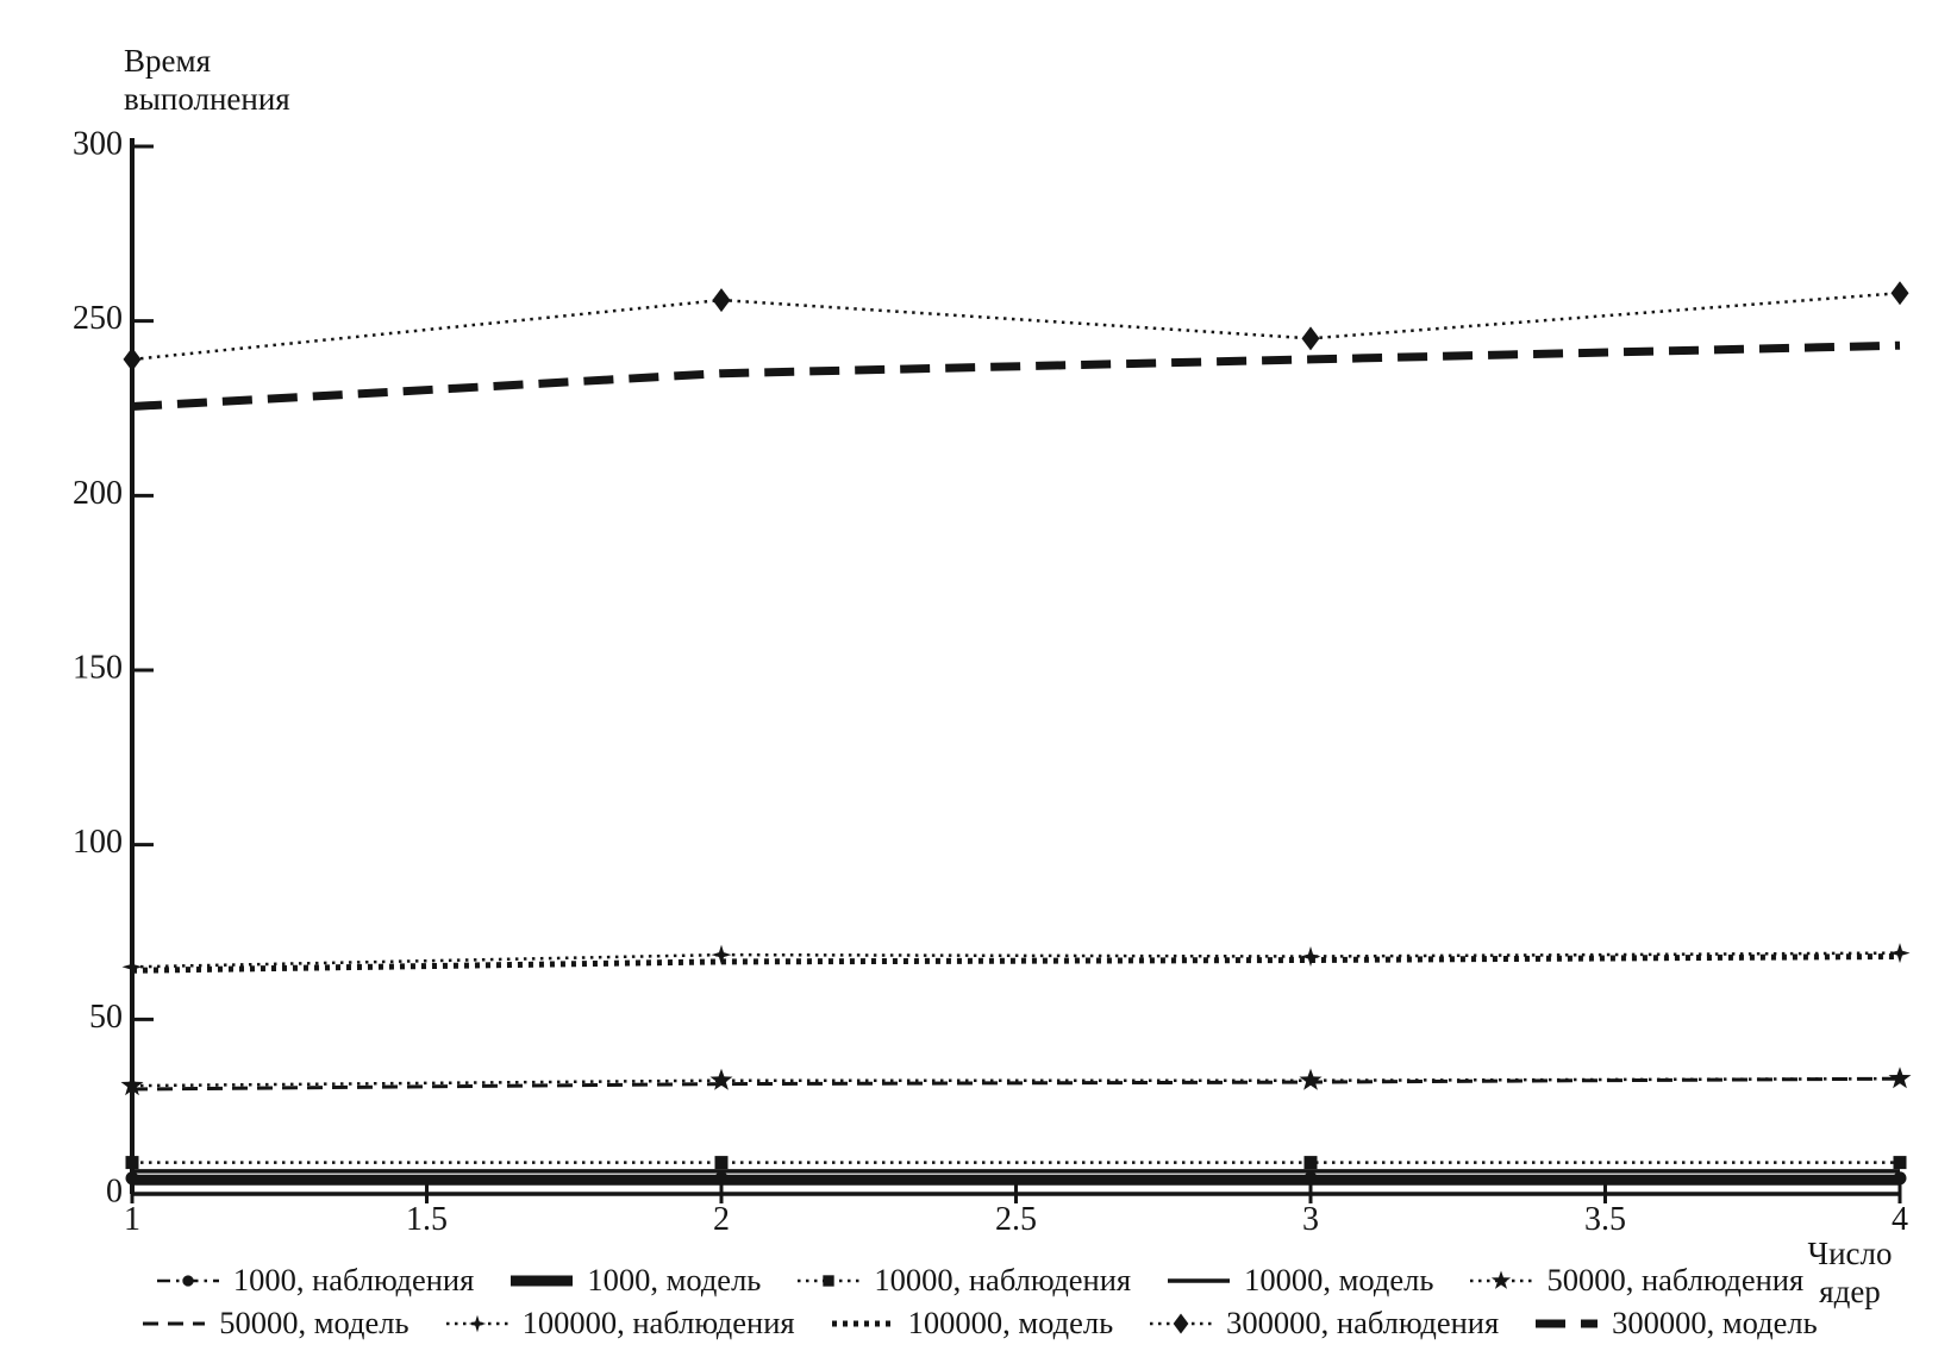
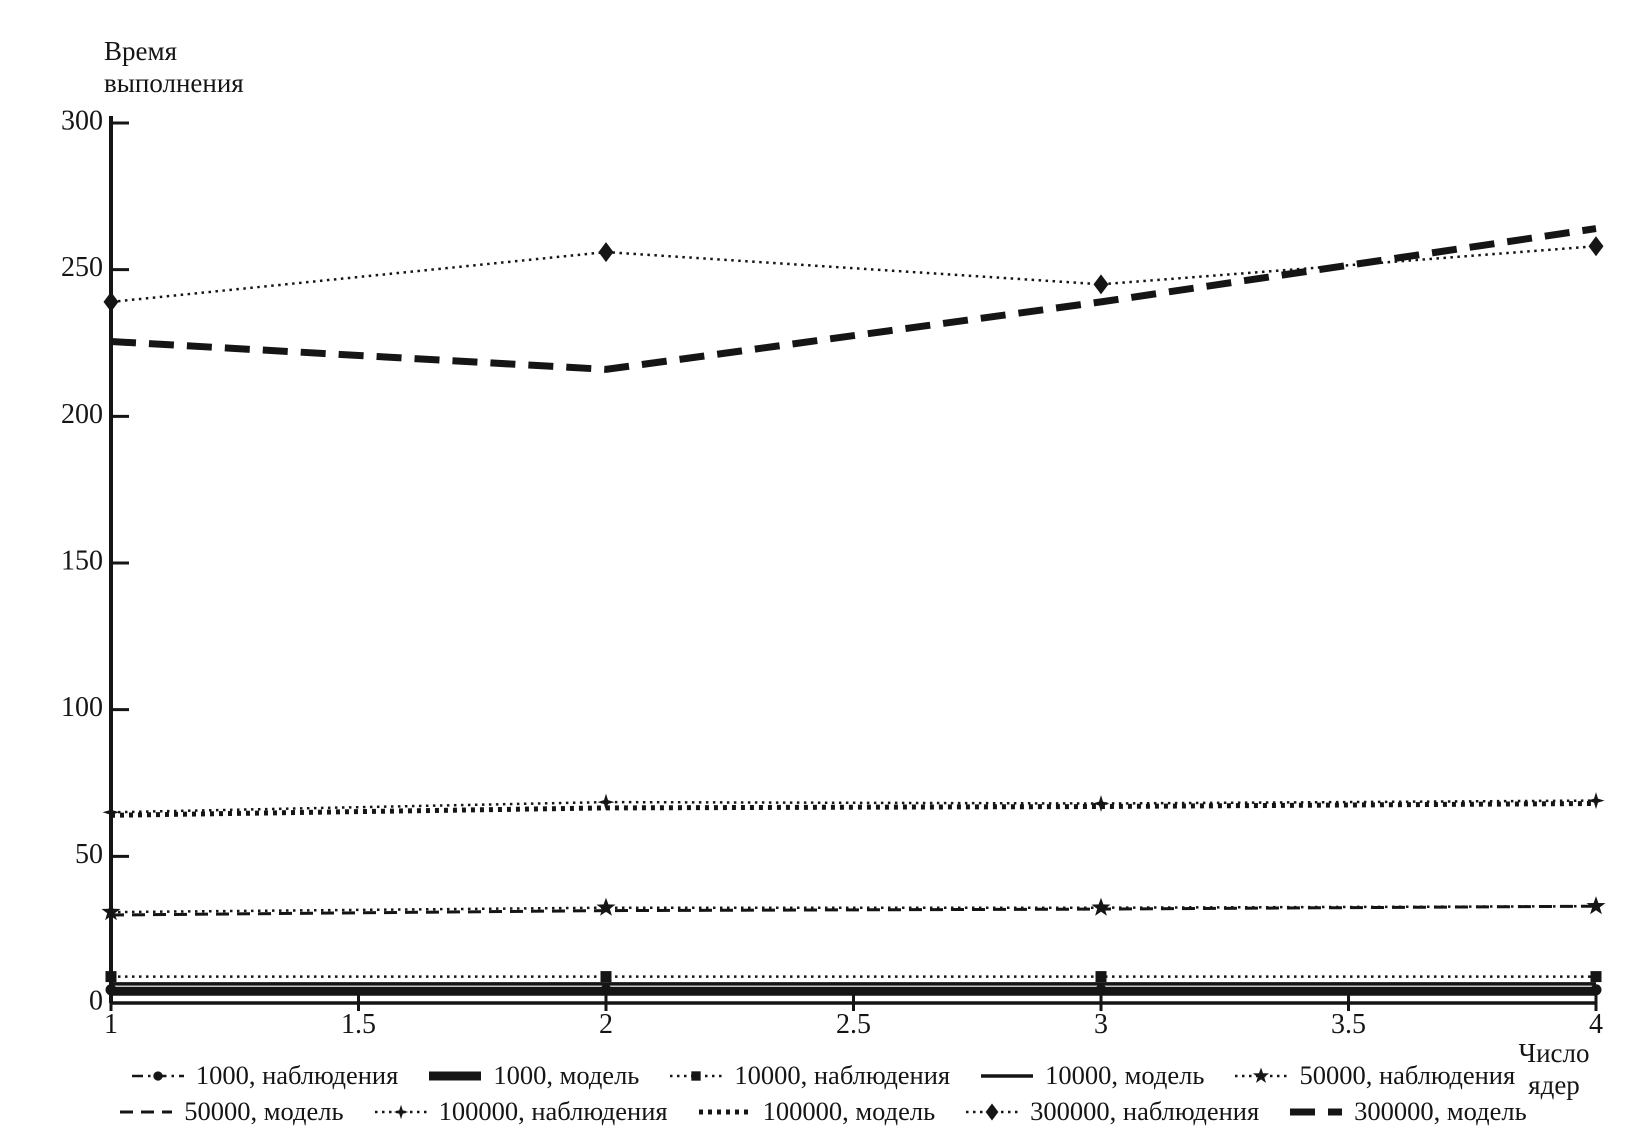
300000, модель/2: 235 -> 216
300000, модель/4: 243 -> 264
